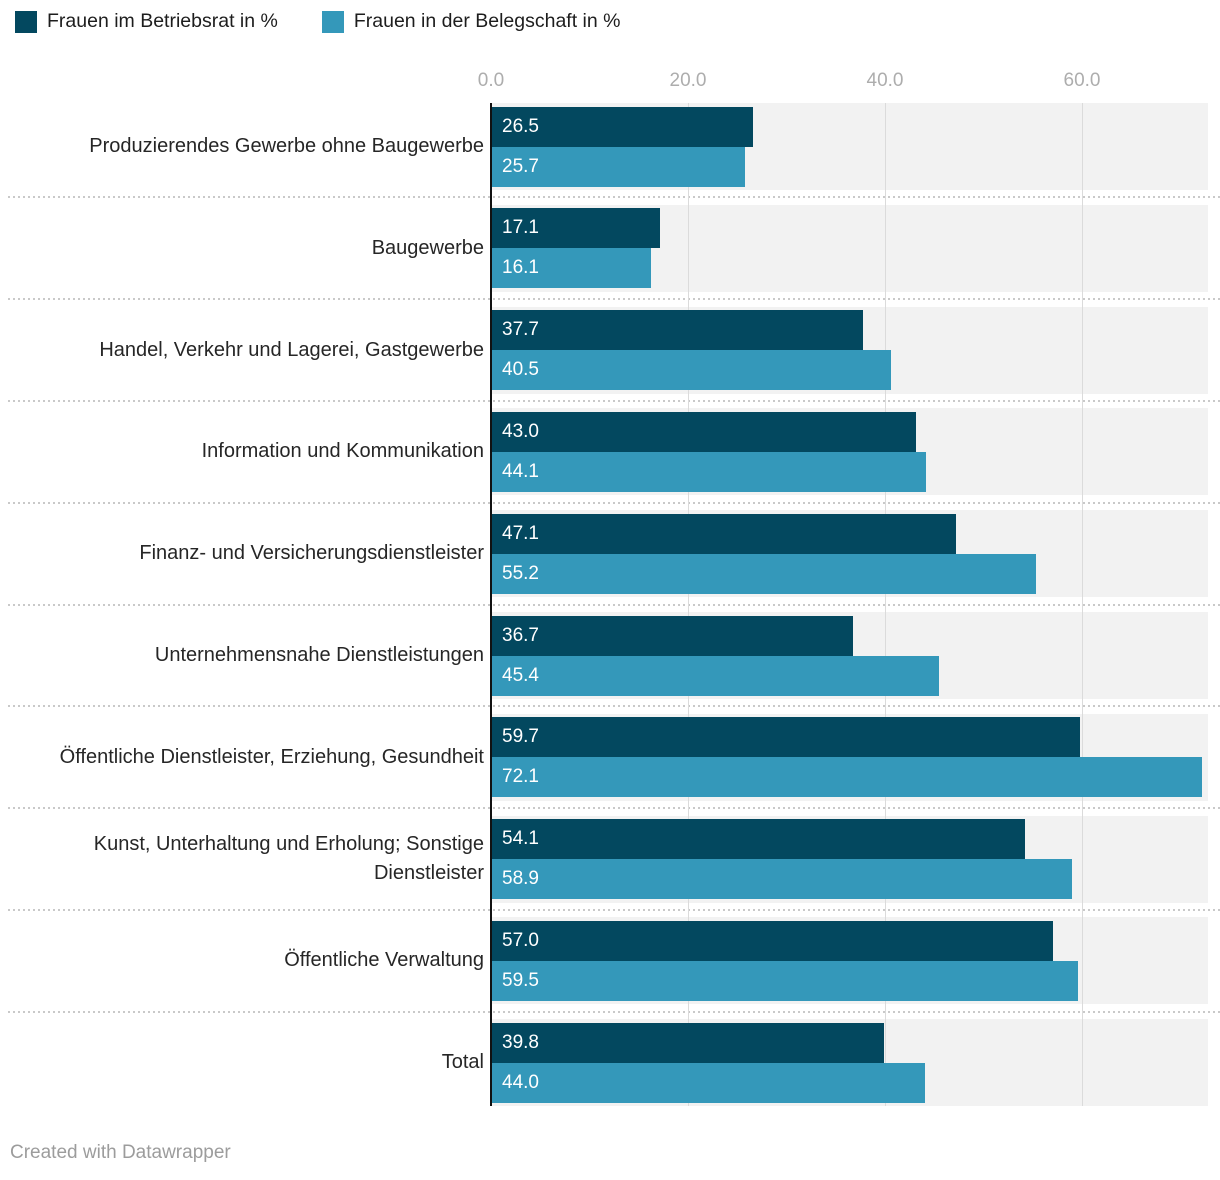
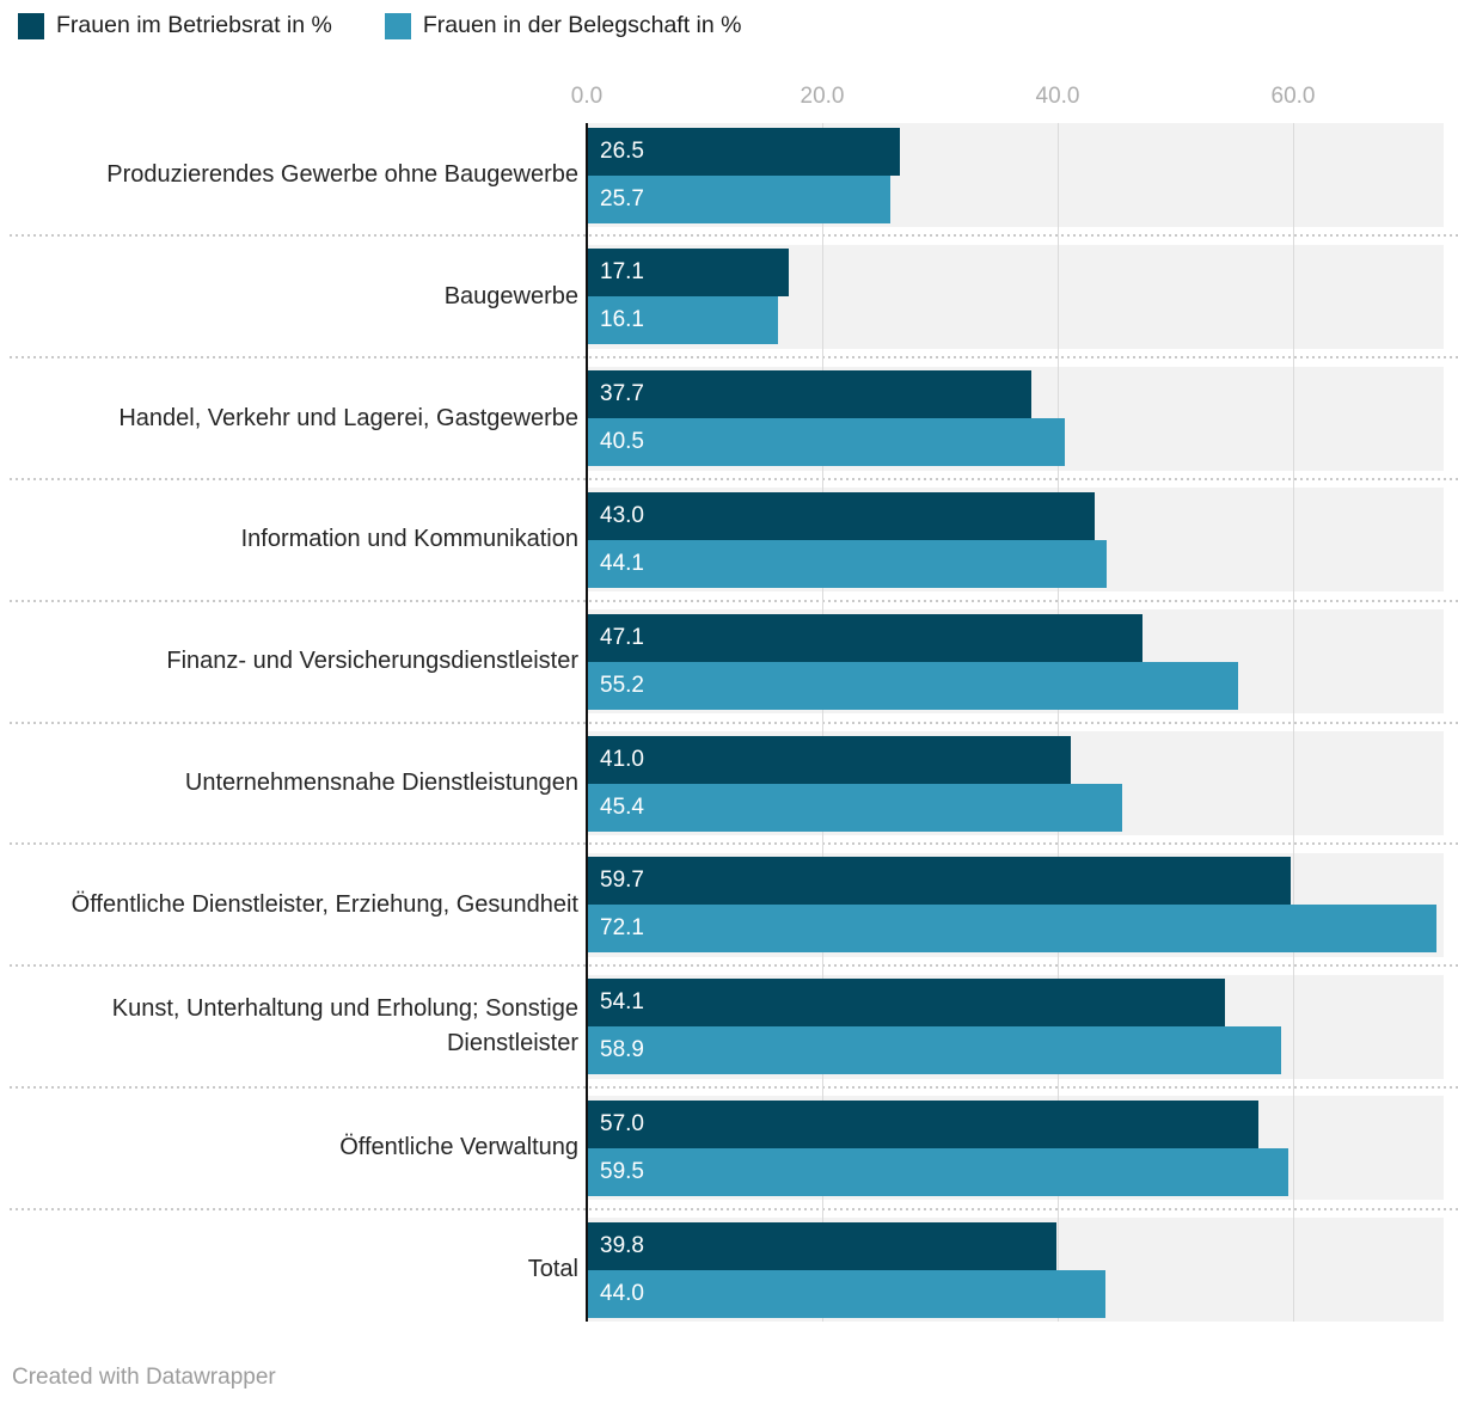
Frauen im Betriebsrat in %/Unternehmensnahe Dienstleistungen: 36.7 -> 41.0
